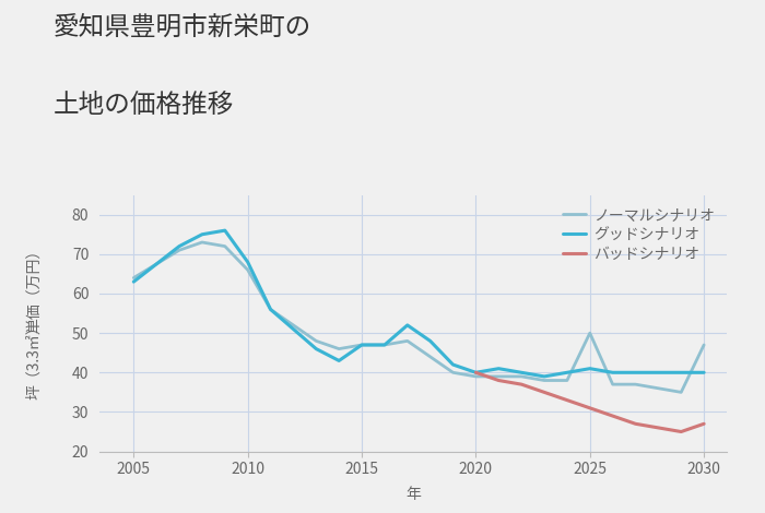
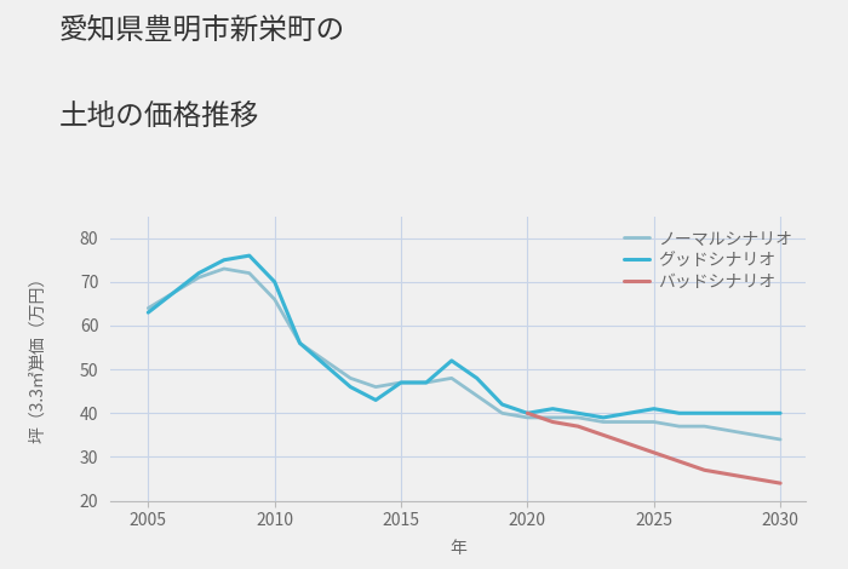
グッドシナリオ/2010: 68 -> 70
ノーマルシナリオ/2025: 50 -> 38
バッドシナリオ/2030: 27 -> 24
ノーマルシナリオ/2030: 47 -> 34
